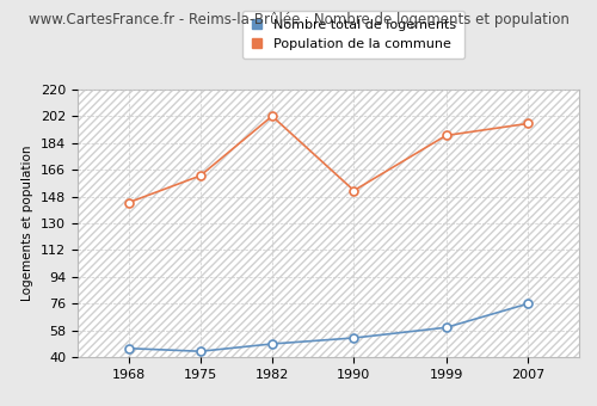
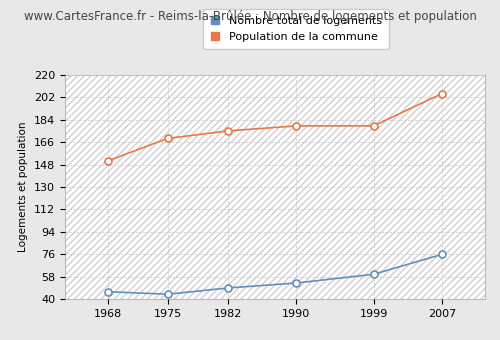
Population de la commune/1968: 144 -> 151
Population de la commune/1975: 162 -> 169
Population de la commune/1982: 202 -> 175
Population de la commune/1990: 152 -> 179
Population de la commune/1999: 189 -> 179
Population de la commune/2007: 197 -> 205
